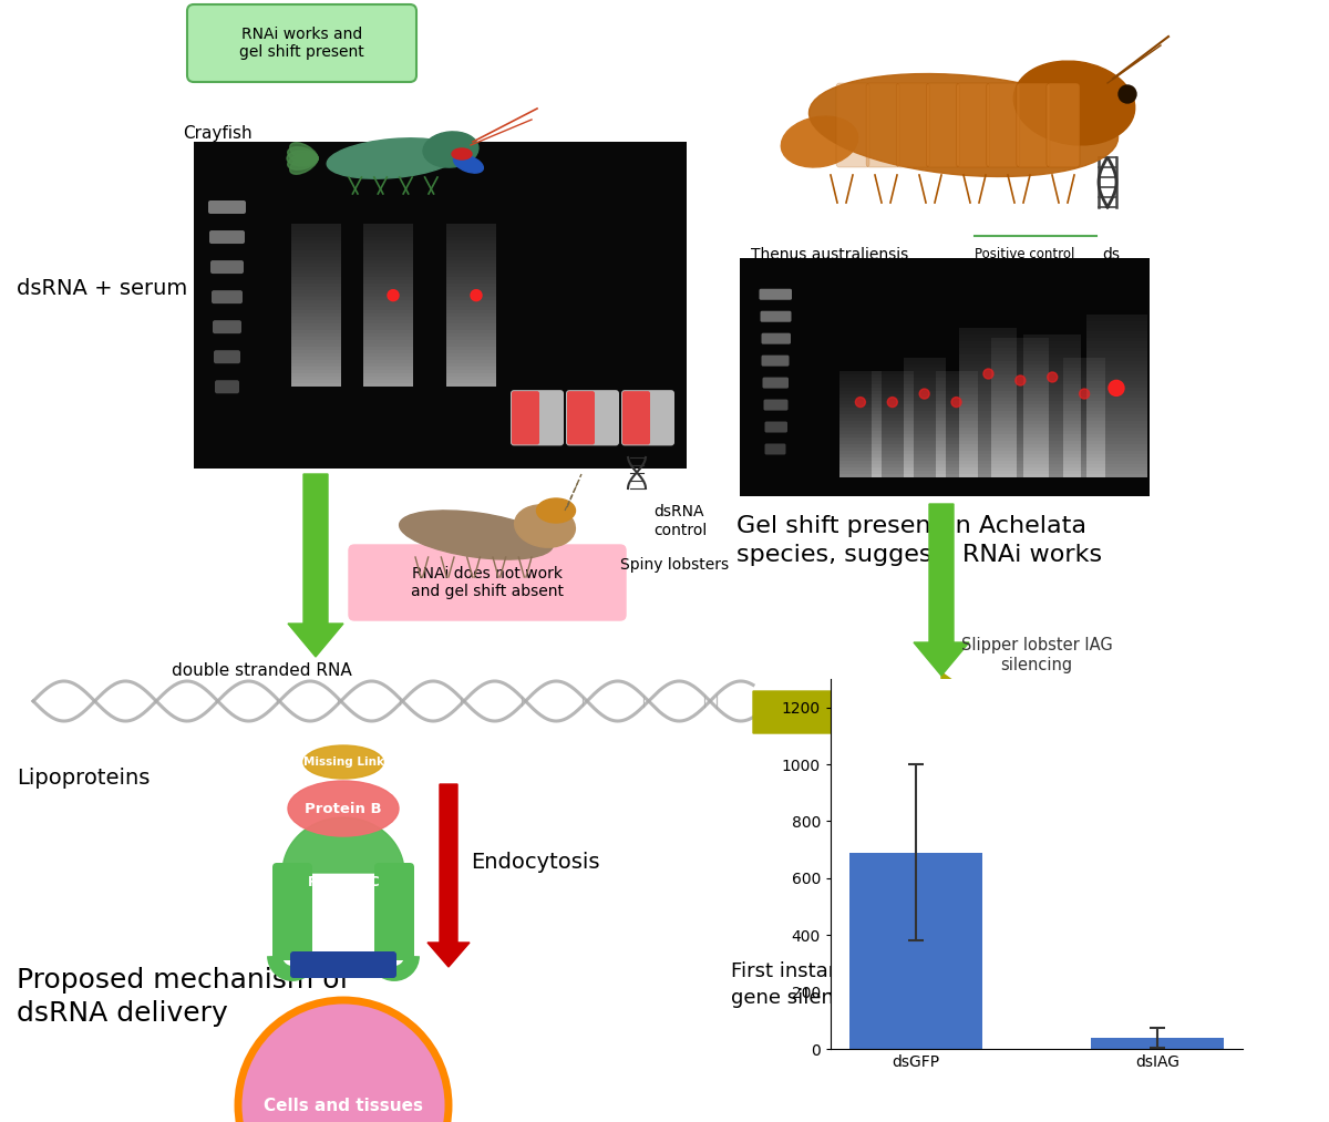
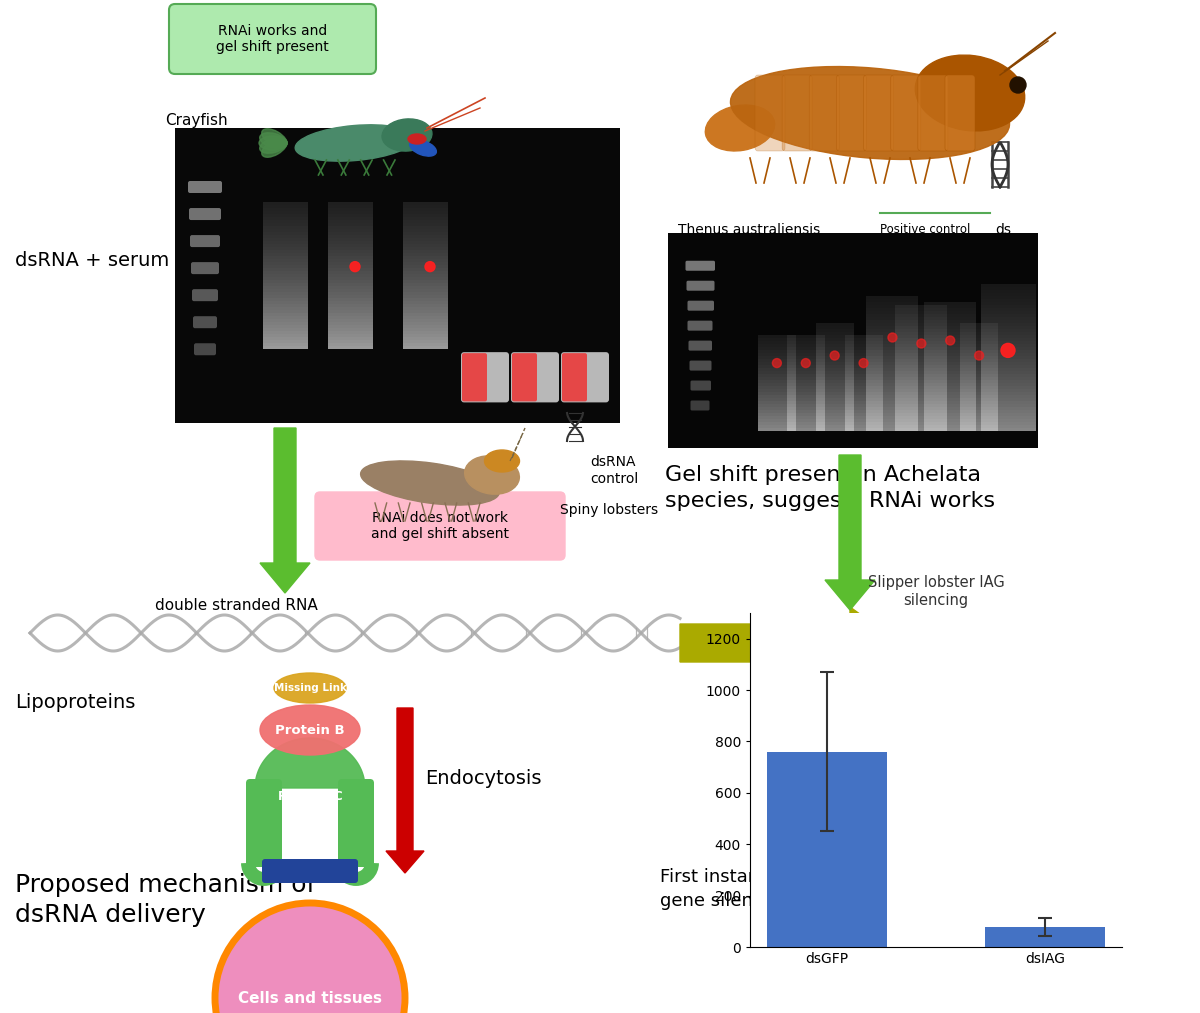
Slipper lobster IAG silencing/dsGFP: 690 -> 760
Slipper lobster IAG silencing/dsIAG: 40 -> 80
